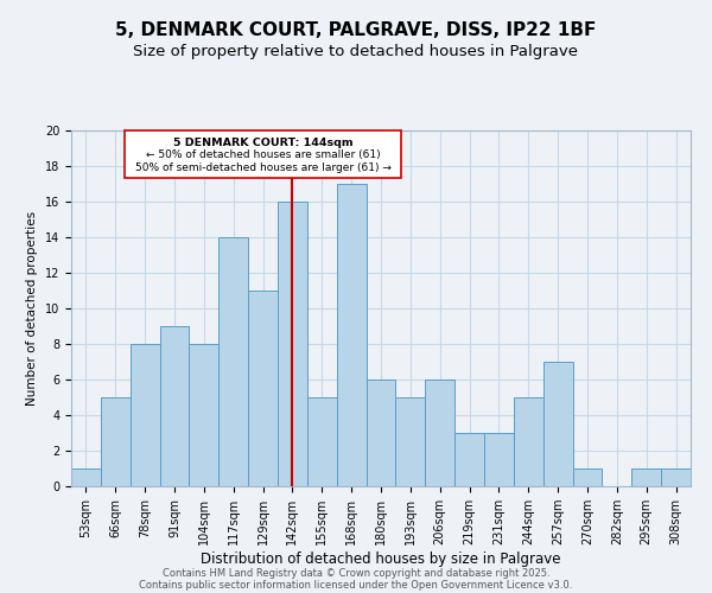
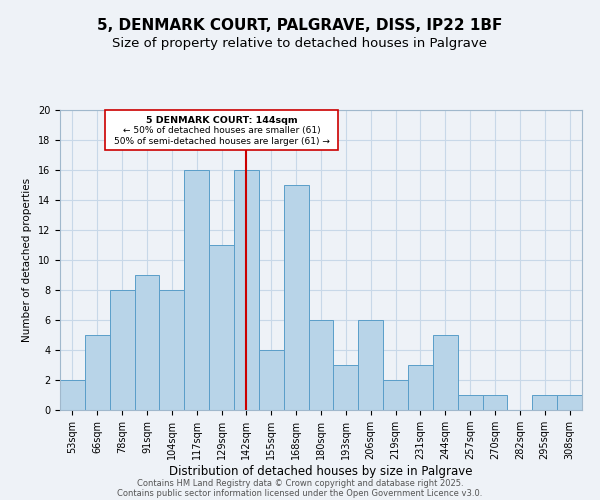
53sqm: 1 -> 2
117sqm: 14 -> 16
155sqm: 5 -> 4
168sqm: 17 -> 15
193sqm: 5 -> 3
219sqm: 3 -> 2
257sqm: 7 -> 1
